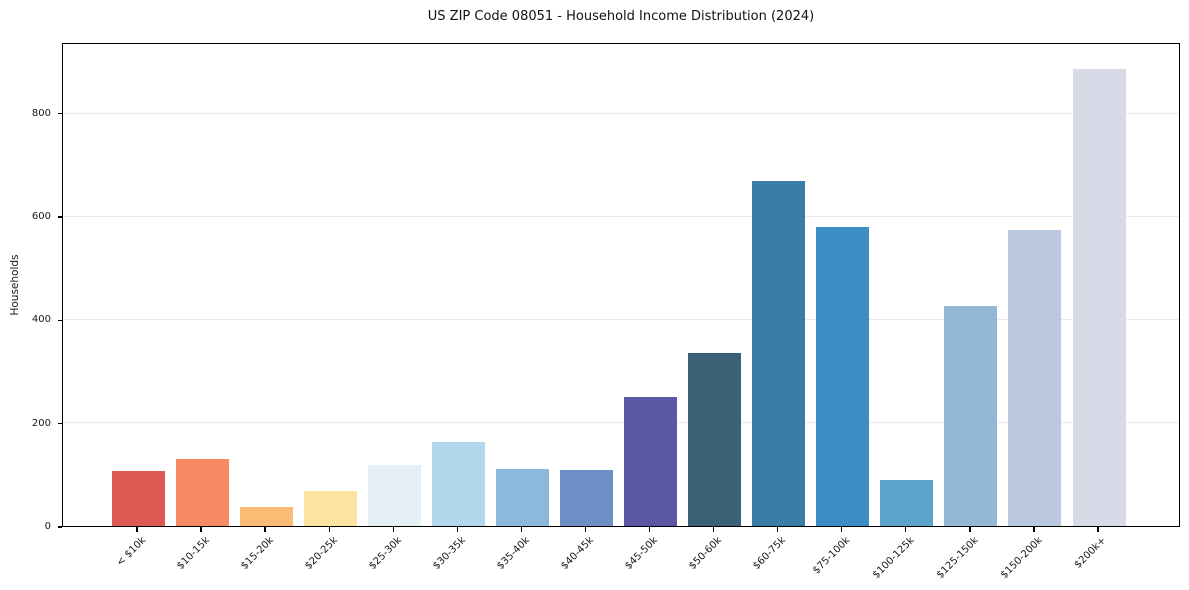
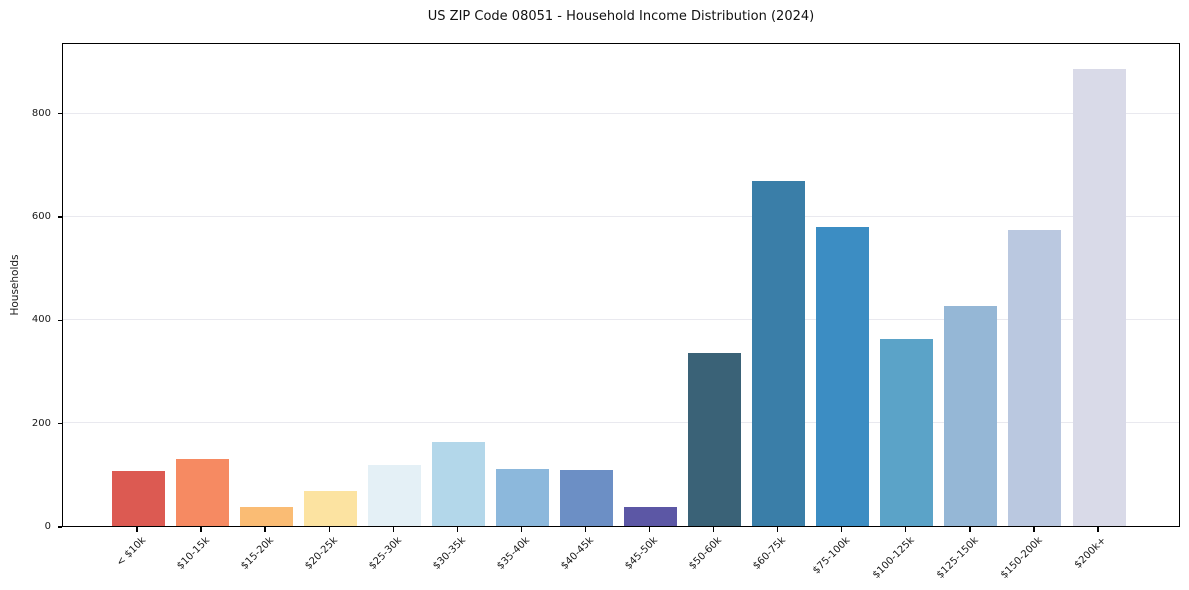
$45-50k: 250 -> 40
$100-125k: 90 -> 360
